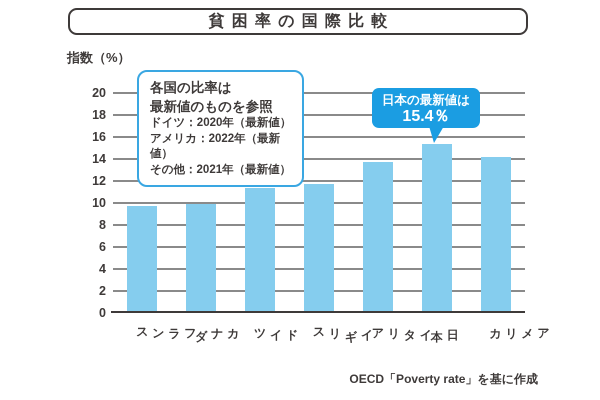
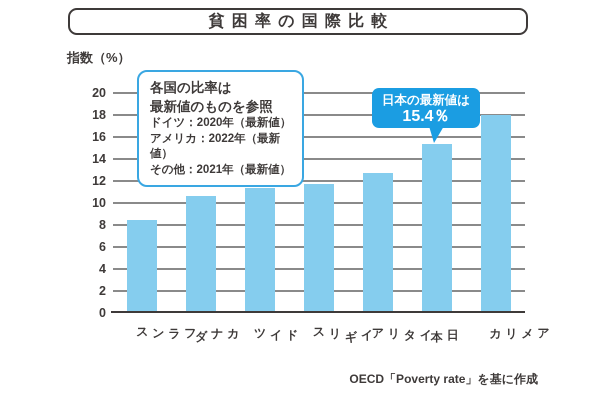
フランス: 9.7 -> 8.5
カナダ: 9.9 -> 10.6
イタリア: 13.7 -> 12.7
アメリカ: 14.2 -> 18.0
